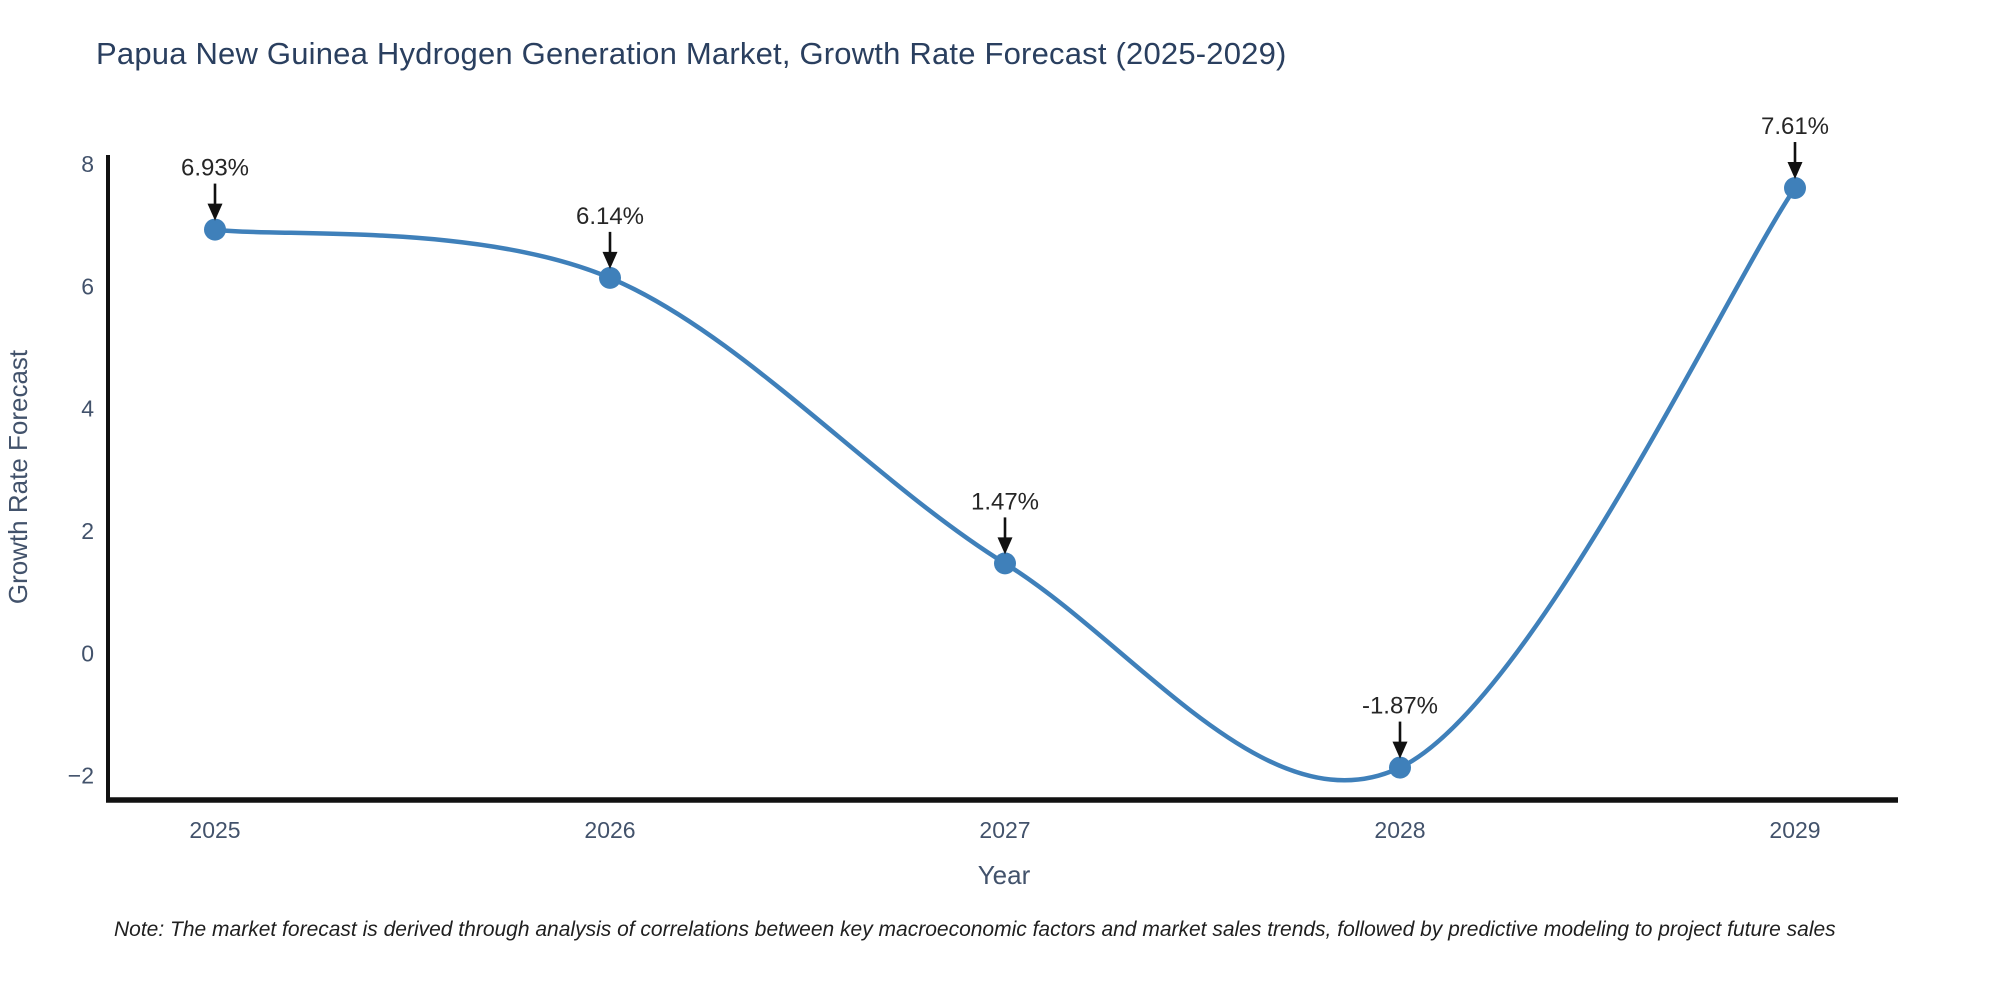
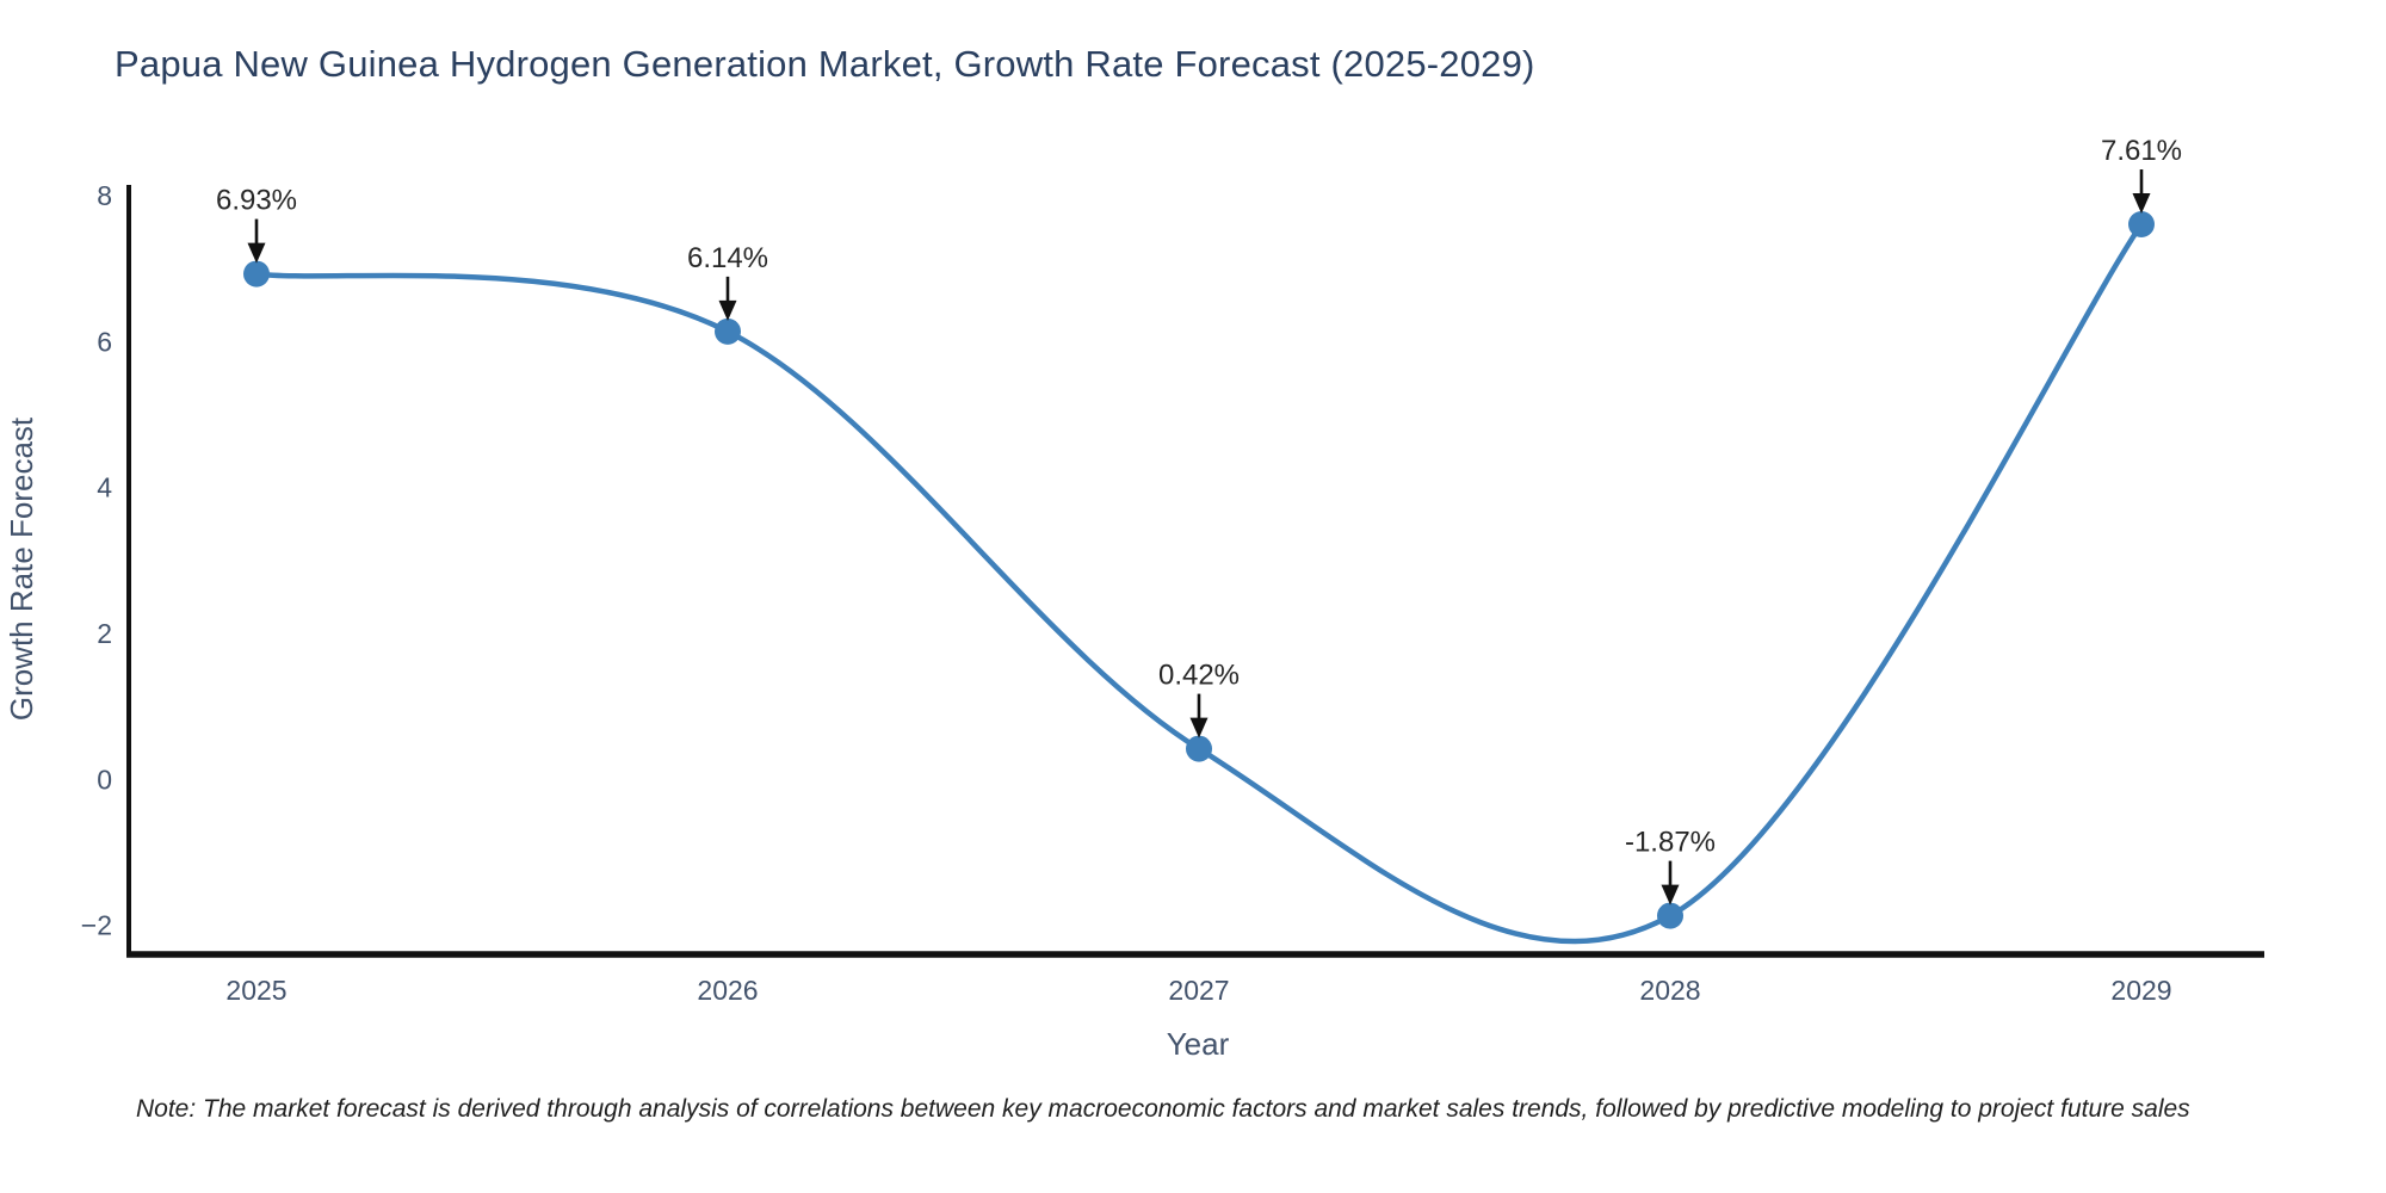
2027: 1.47% -> 0.42%
